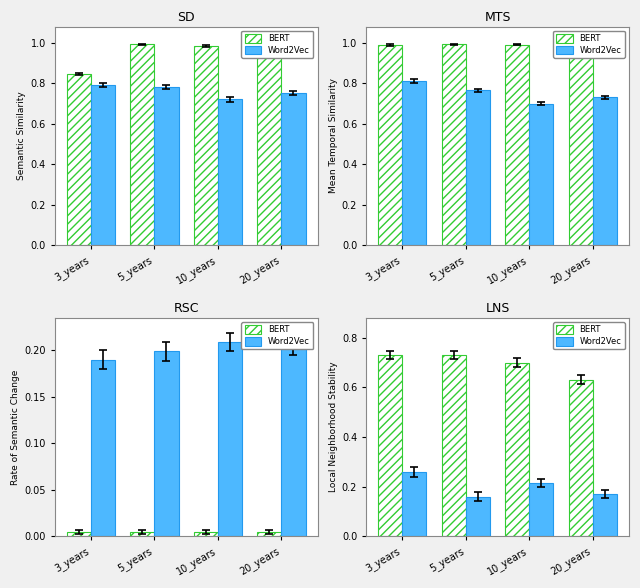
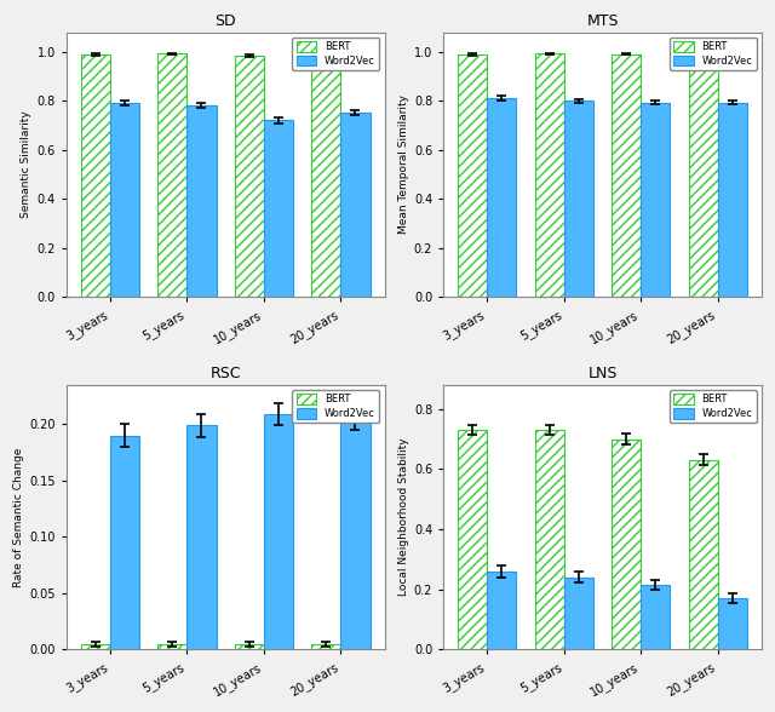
SD/BERT/3_years: 0.845 -> 0.990
MTS/Word2Vec/5_years: 0.765 -> 0.800
MTS/Word2Vec/10_years: 0.700 -> 0.793
MTS/Word2Vec/20_years: 0.730 -> 0.793
LNS/Word2Vec/5_years: 0.160 -> 0.240
